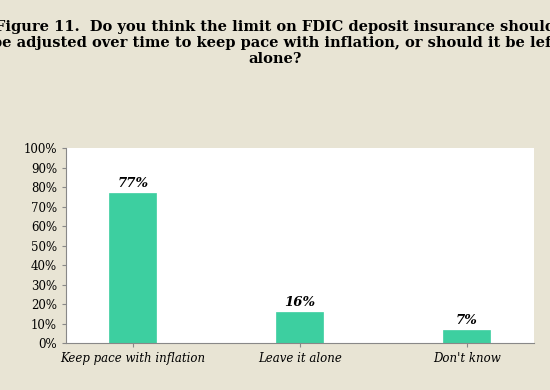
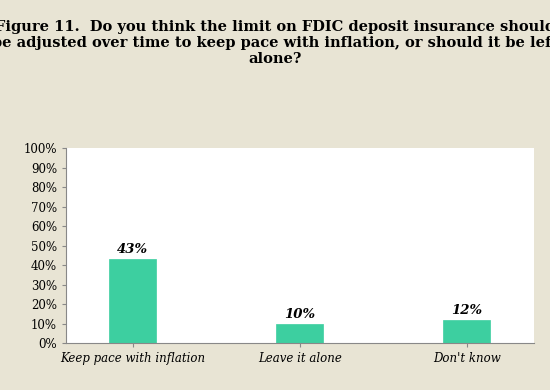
Keep pace with inflation: 77% -> 43%
Leave it alone: 16% -> 10%
Don't know: 7% -> 12%
